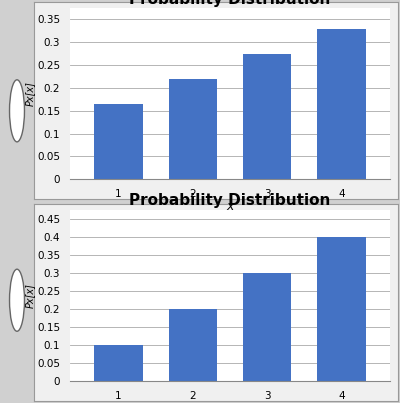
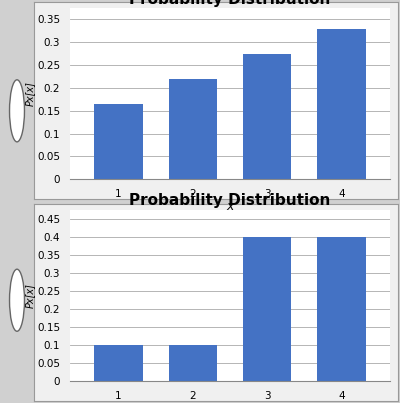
2: 0.2 -> 0.1
3: 0.3 -> 0.4
